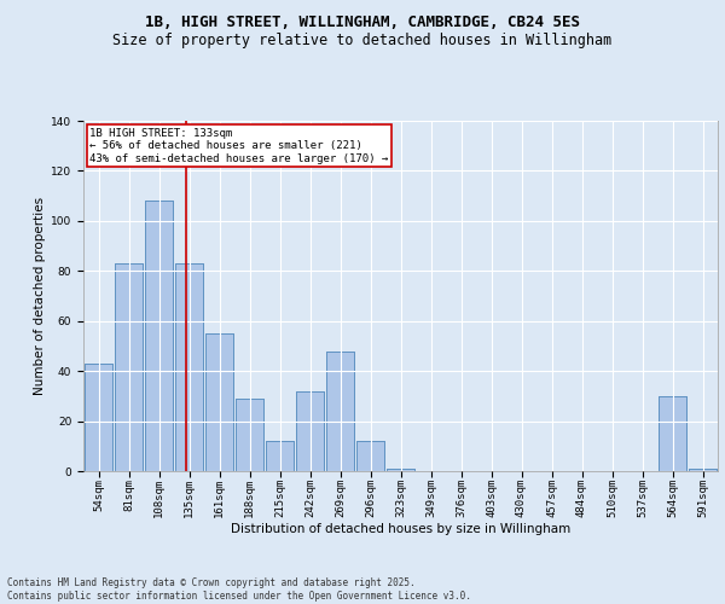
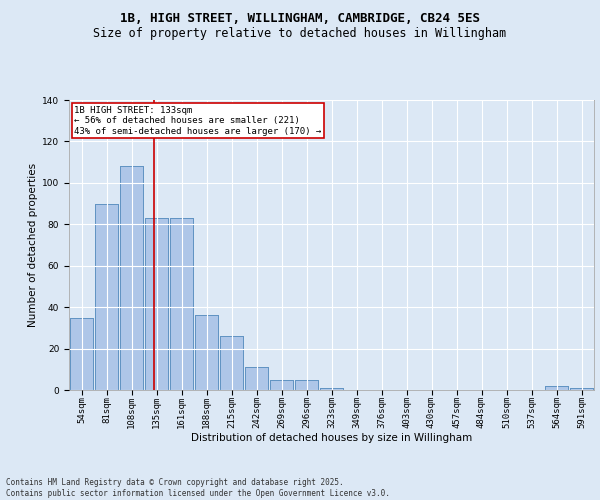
54sqm: 43 -> 35
81sqm: 83 -> 90
161sqm: 55 -> 83
188sqm: 29 -> 36
215sqm: 12 -> 26
242sqm: 32 -> 11
269sqm: 48 -> 5
296sqm: 12 -> 5
564sqm: 30 -> 2
